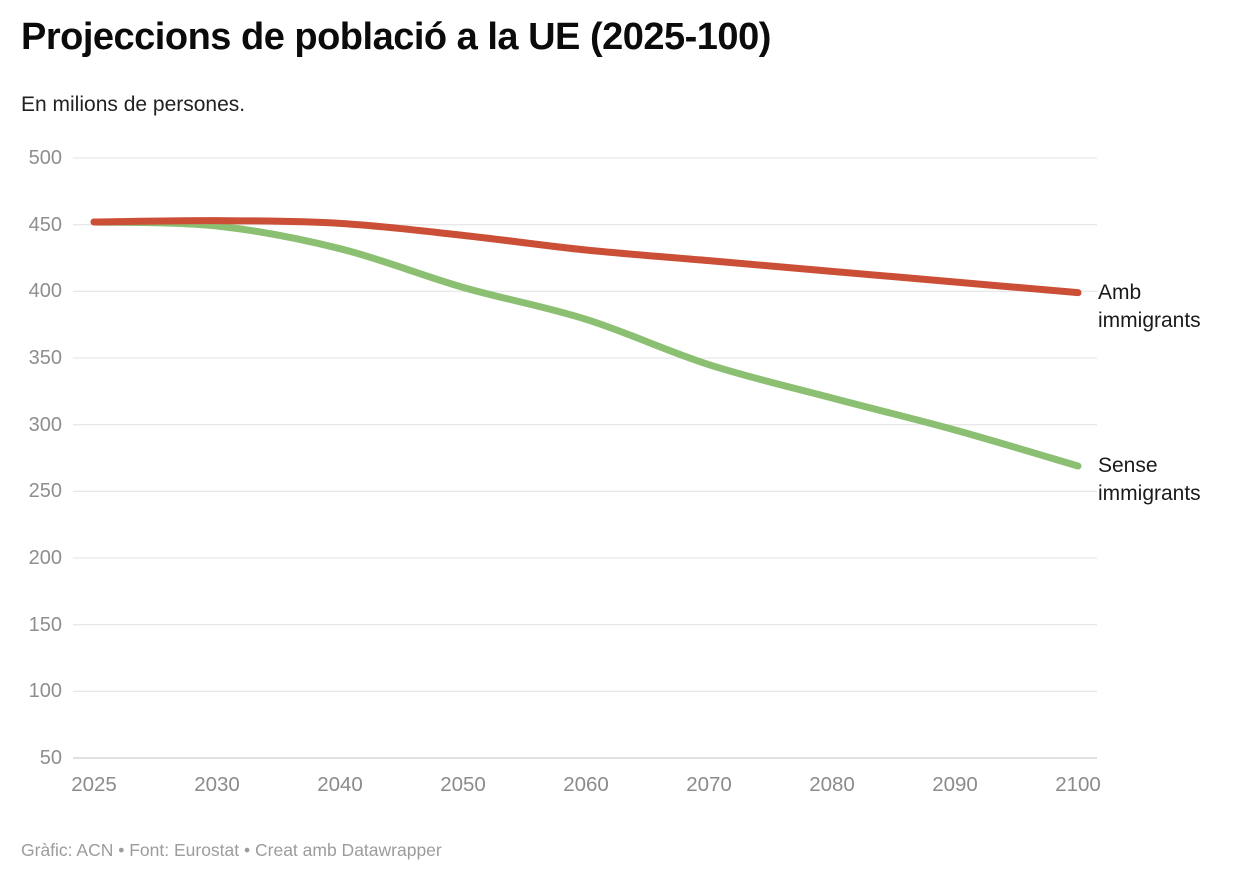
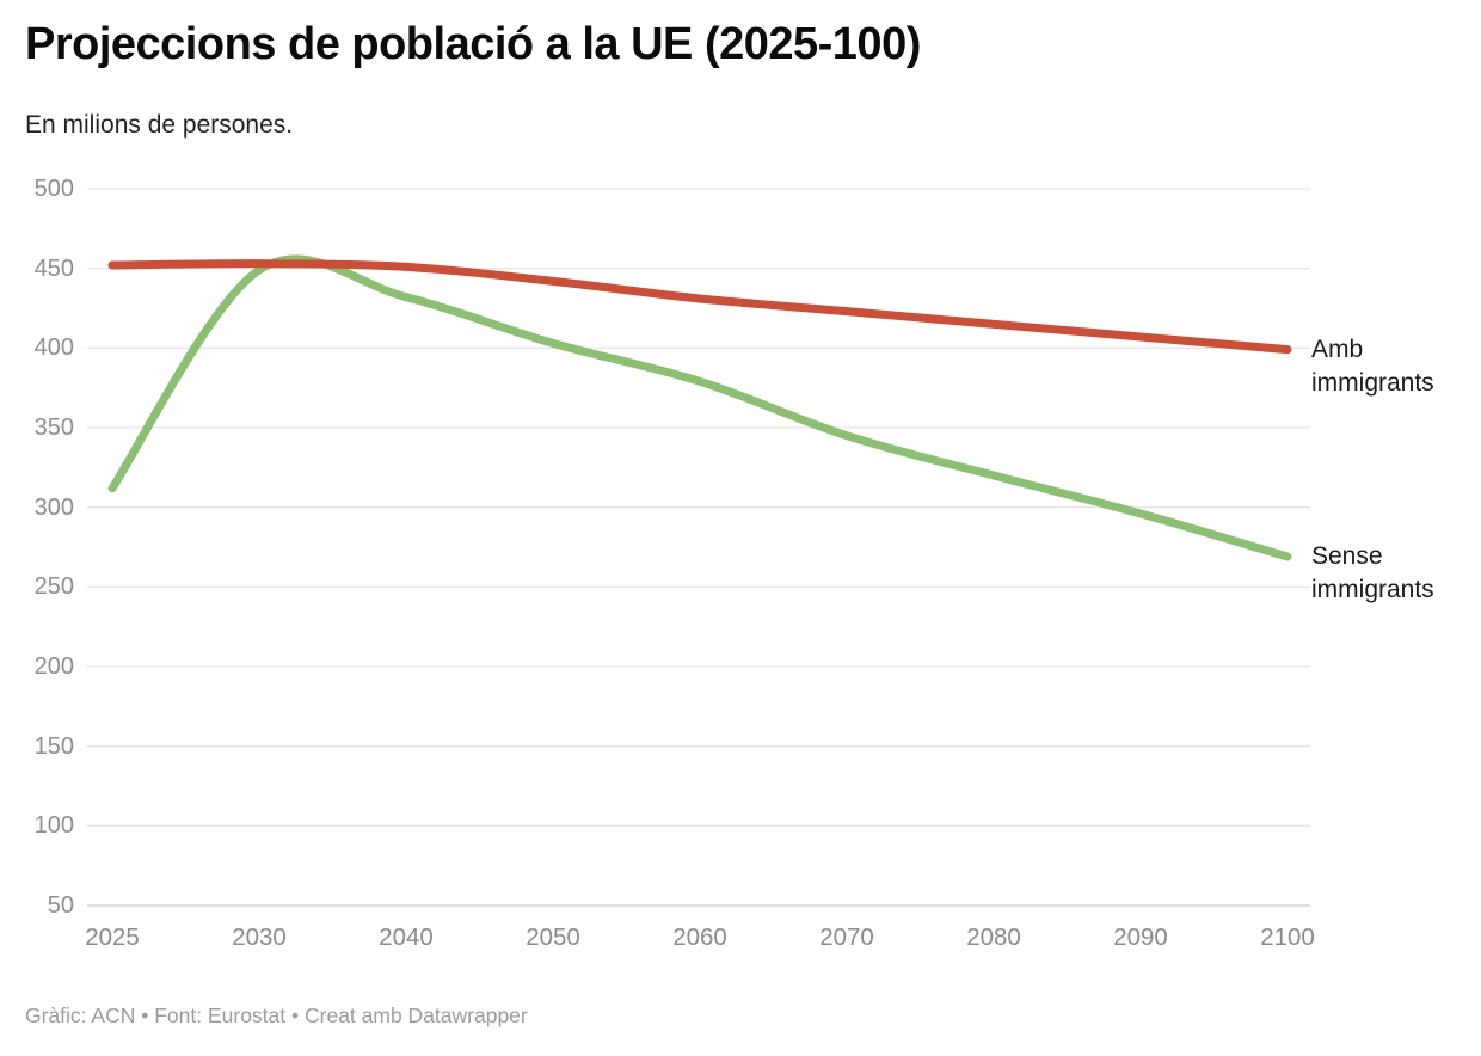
Sense immigrants/2025: 452 -> 312
